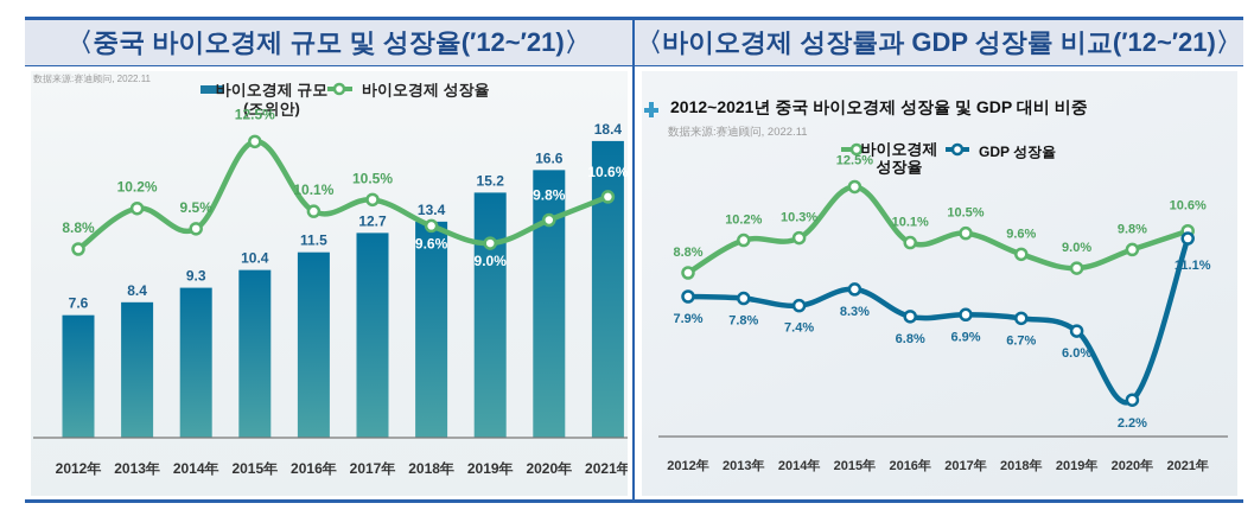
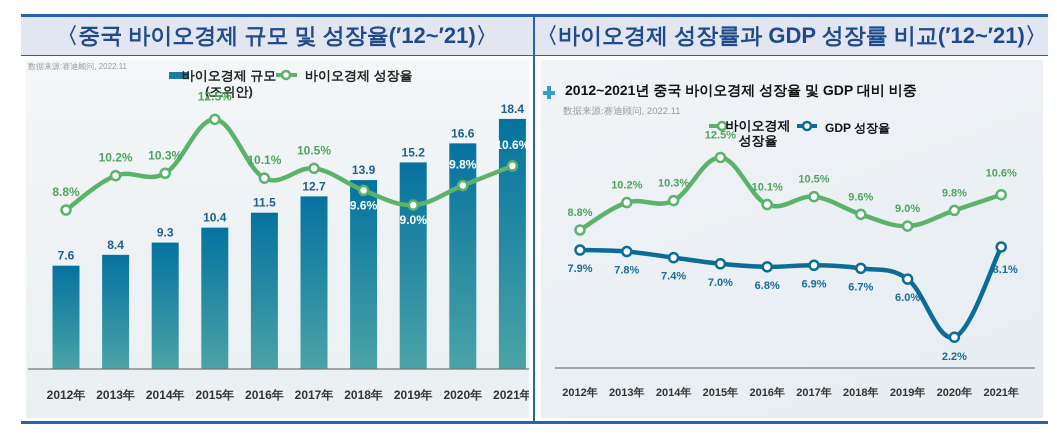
〈중국 바이오경제 규모 및 성장율(′12~′21)〉/바이오경제 성장율/2014年: 9.5% -> 10.3%
〈중국 바이오경제 규모 및 성장율(′12~′21)〉/바이오경제 규모 (조위안)/2018年: 13.4 -> 13.9
2012~2021년 중국 바이오경제 성장율 및 GDP 대비 비중/GDP 성장율/2015年: 8.3% -> 7.0%
2012~2021년 중국 바이오경제 성장율 및 GDP 대비 비중/GDP 성장율/2021年: 11.1% -> 8.1%
